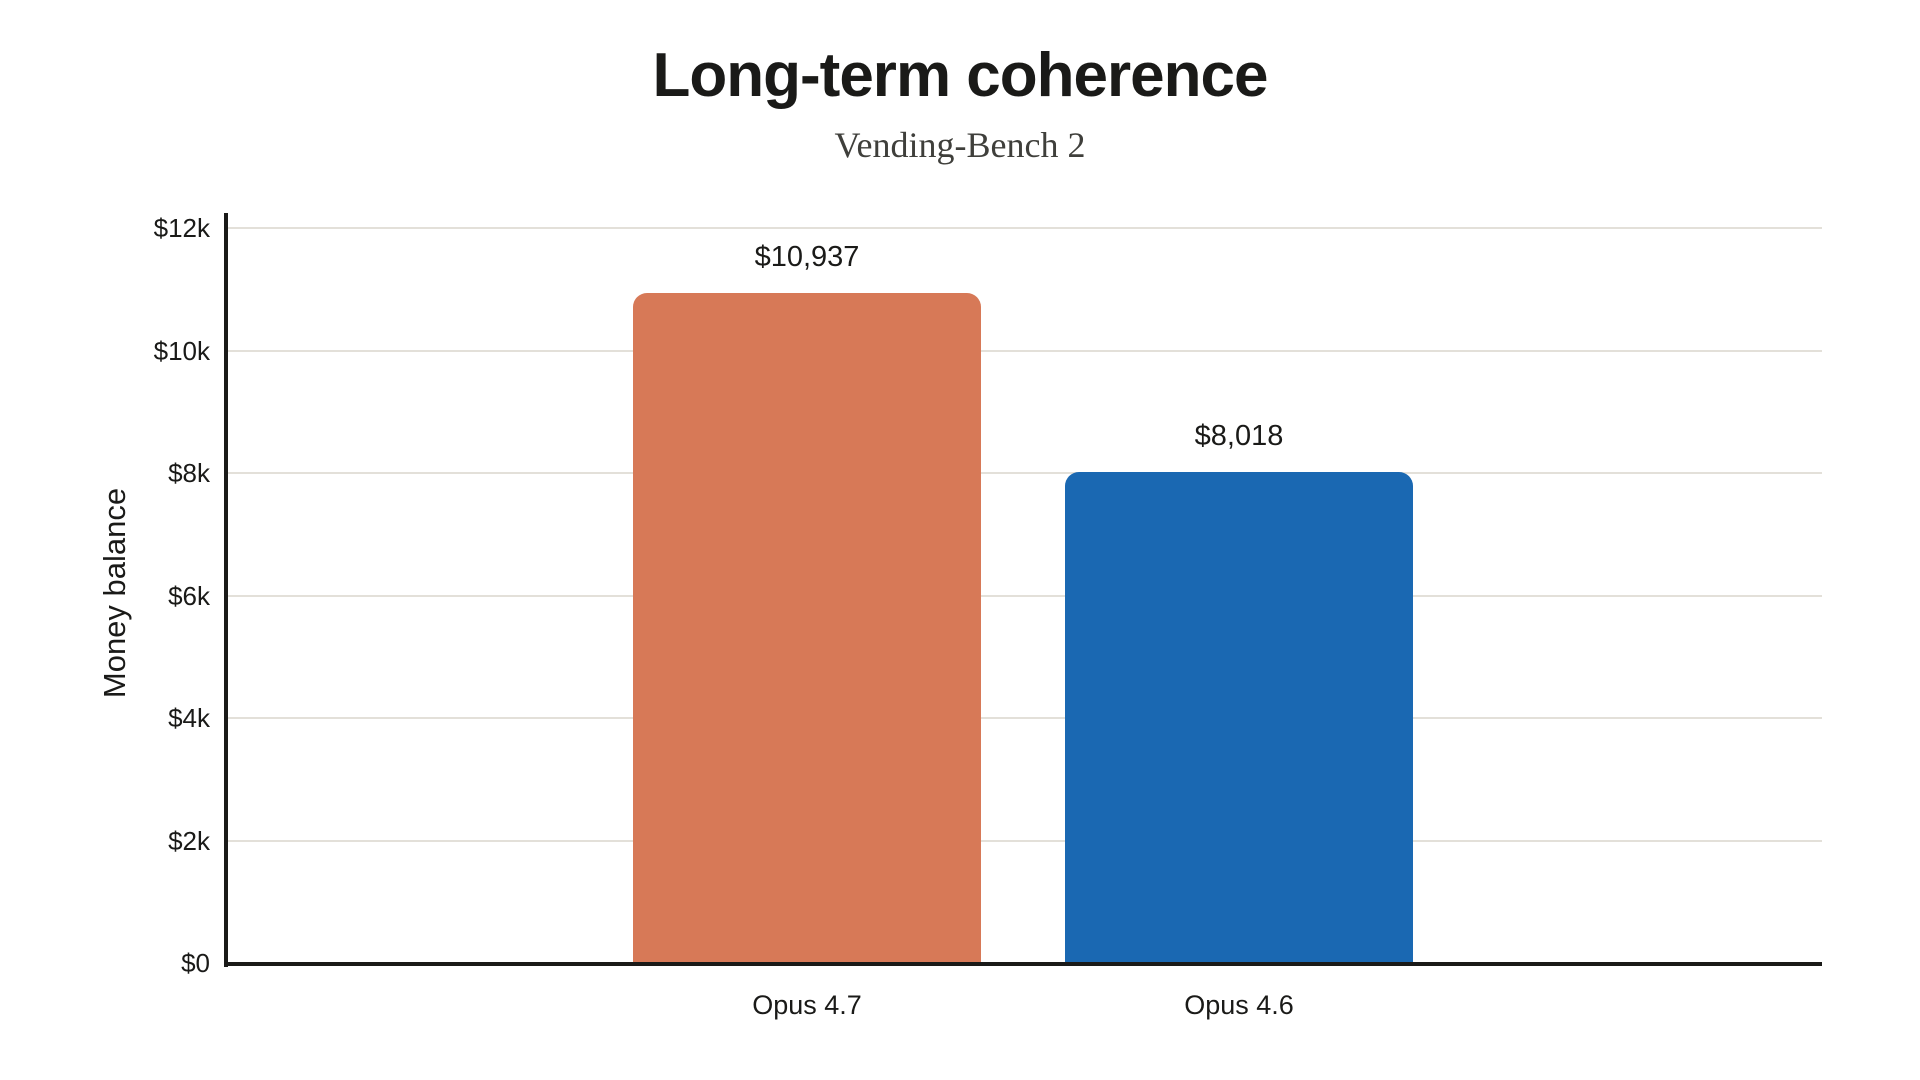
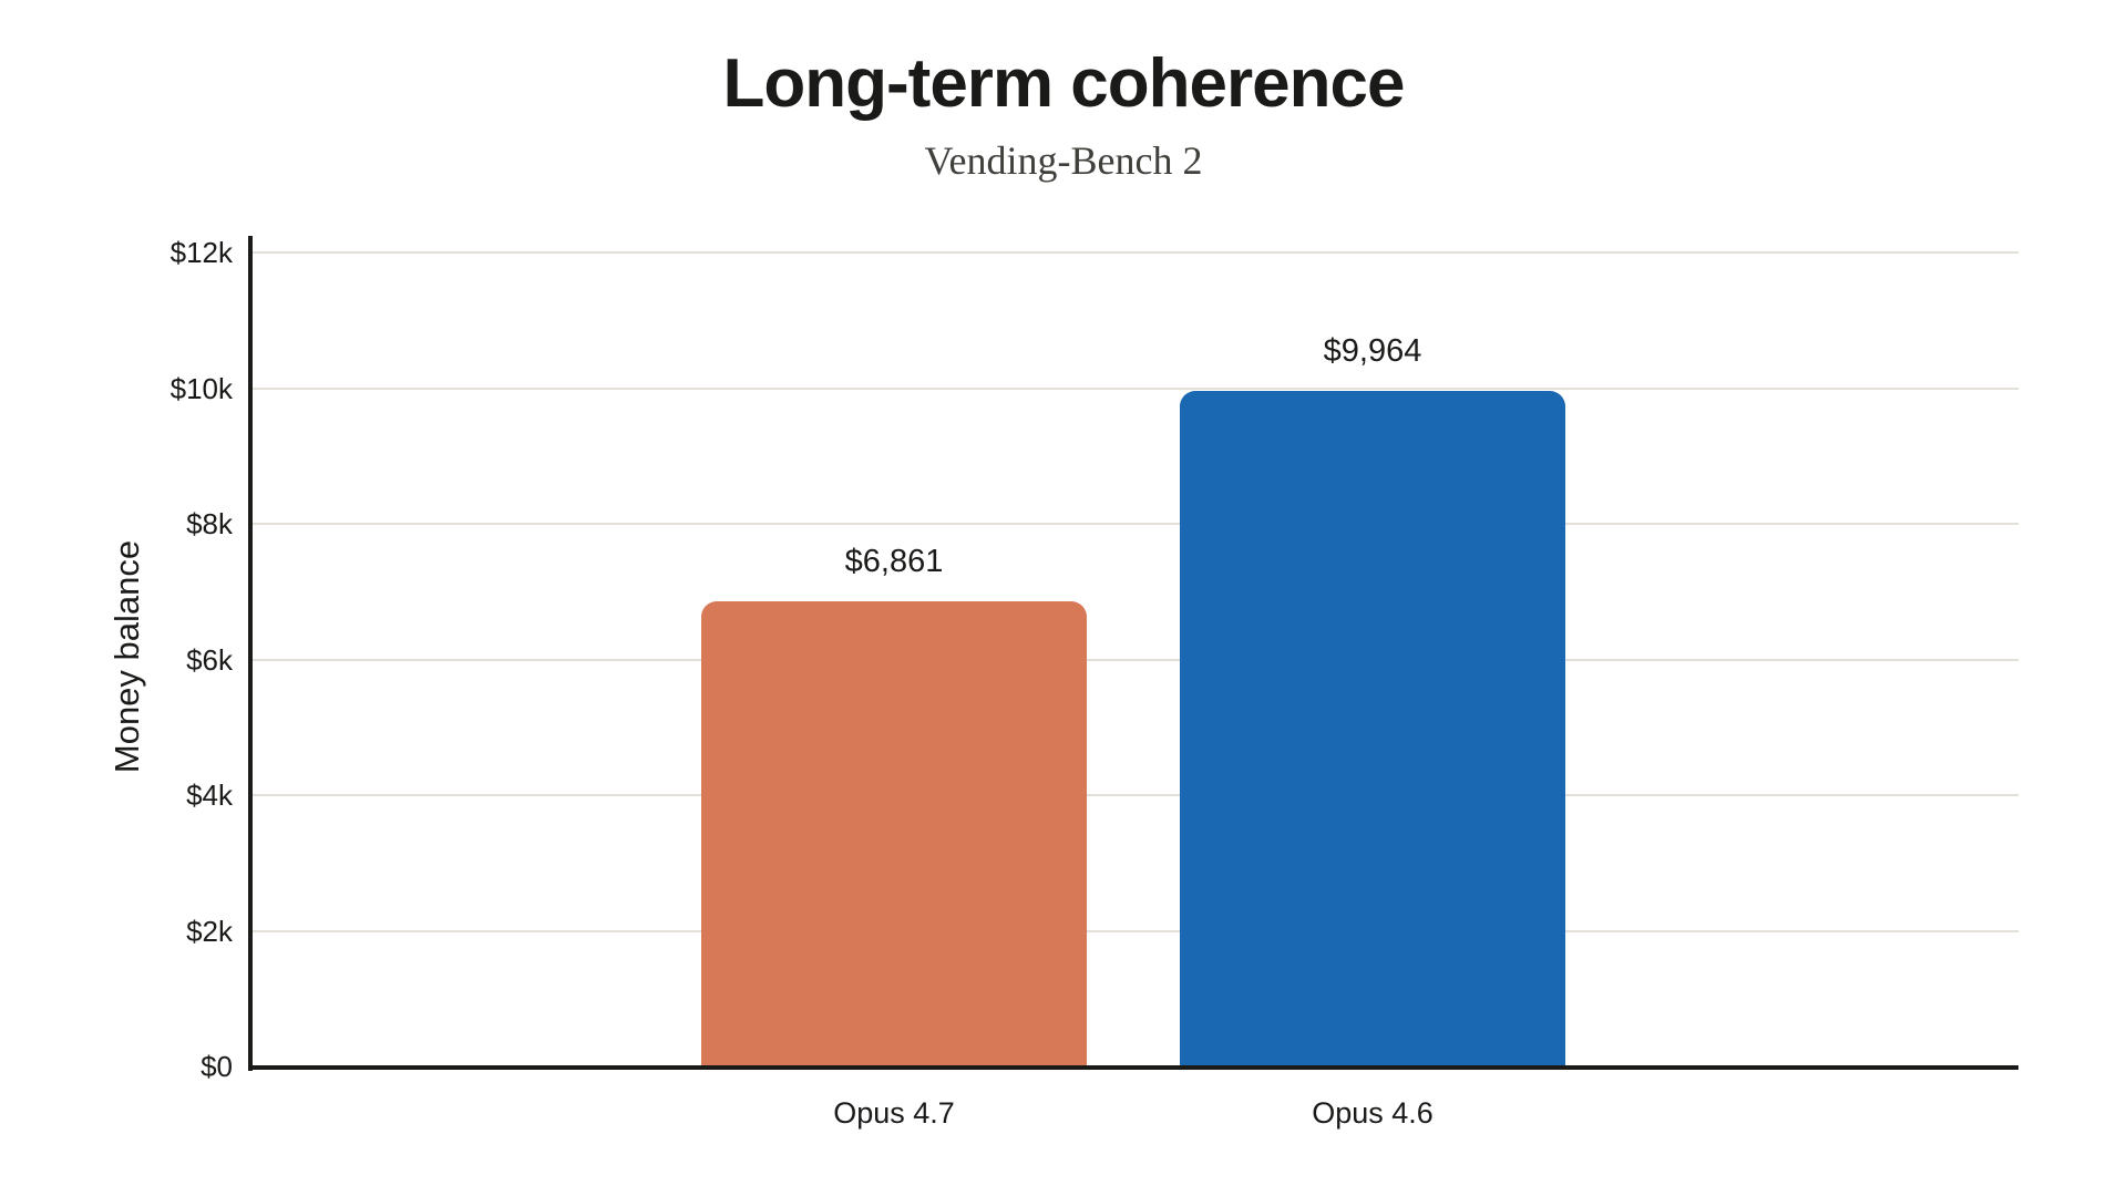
Opus 4.7: $10,937 -> $6,861
Opus 4.6: $8,018 -> $9,964
